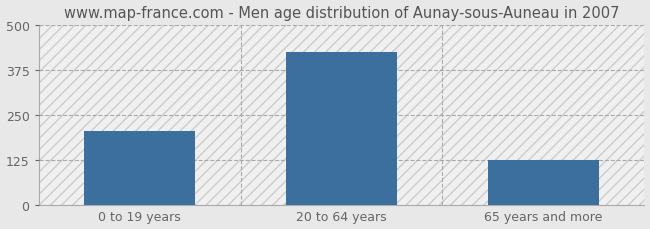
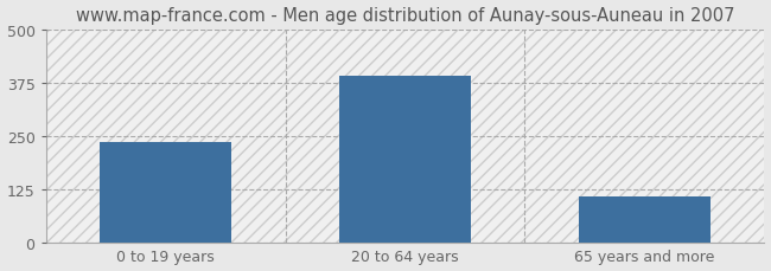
0 to 19 years: 205 -> 237
20 to 64 years: 425 -> 390
65 years and more: 125 -> 107
